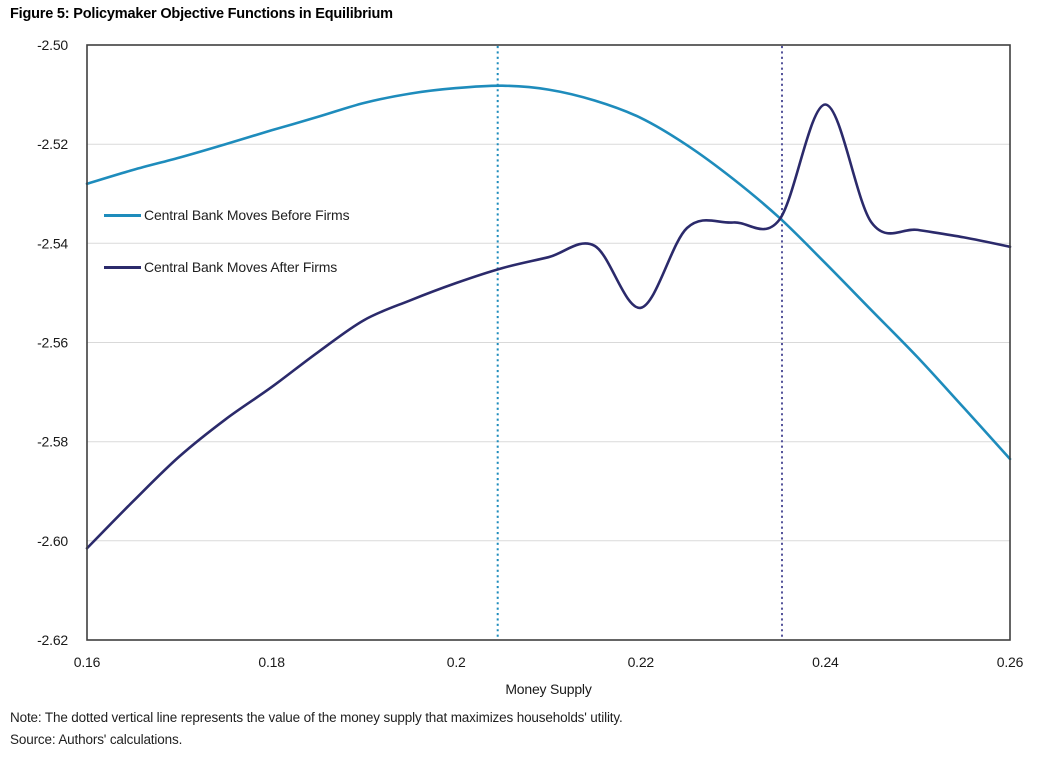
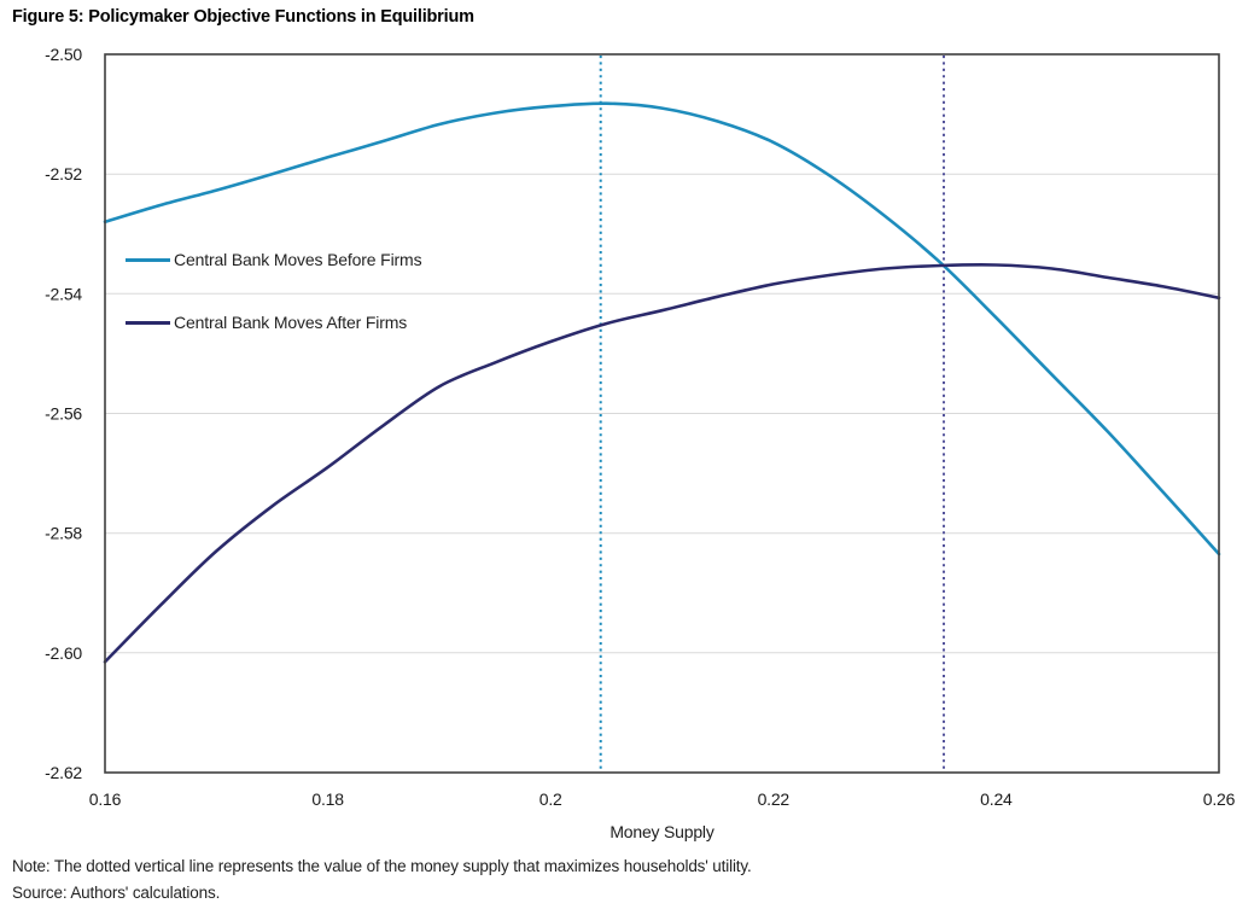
Central Bank Moves After Firms/0.22: -2.553 -> -2.538
Central Bank Moves After Firms/0.24: -2.512 -> -2.535
